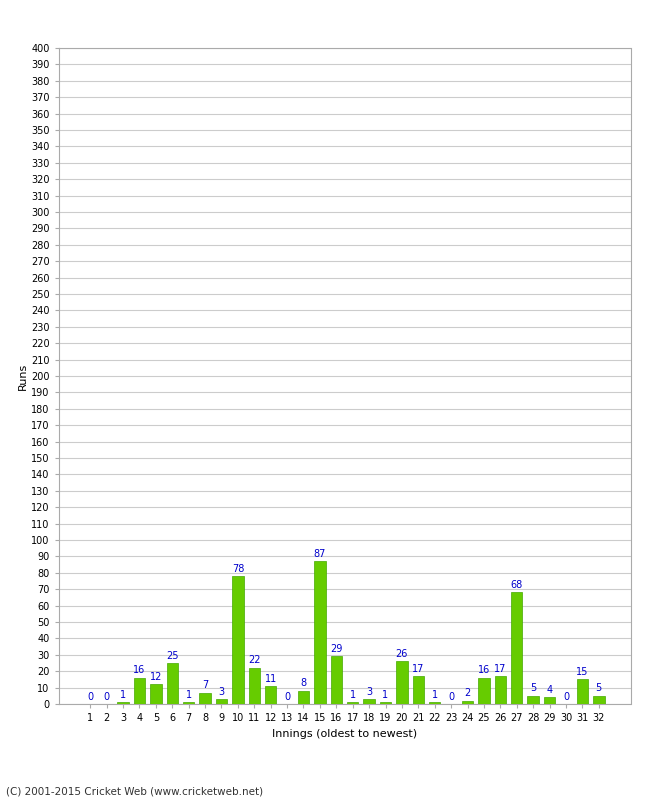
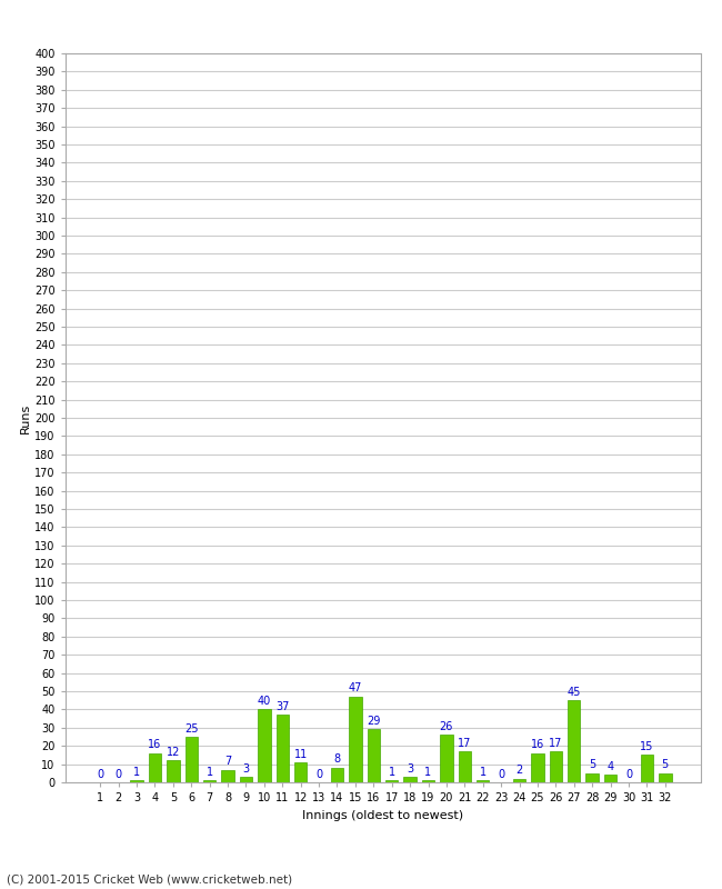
10: 78 -> 40
11: 22 -> 37
15: 87 -> 47
27: 68 -> 45
